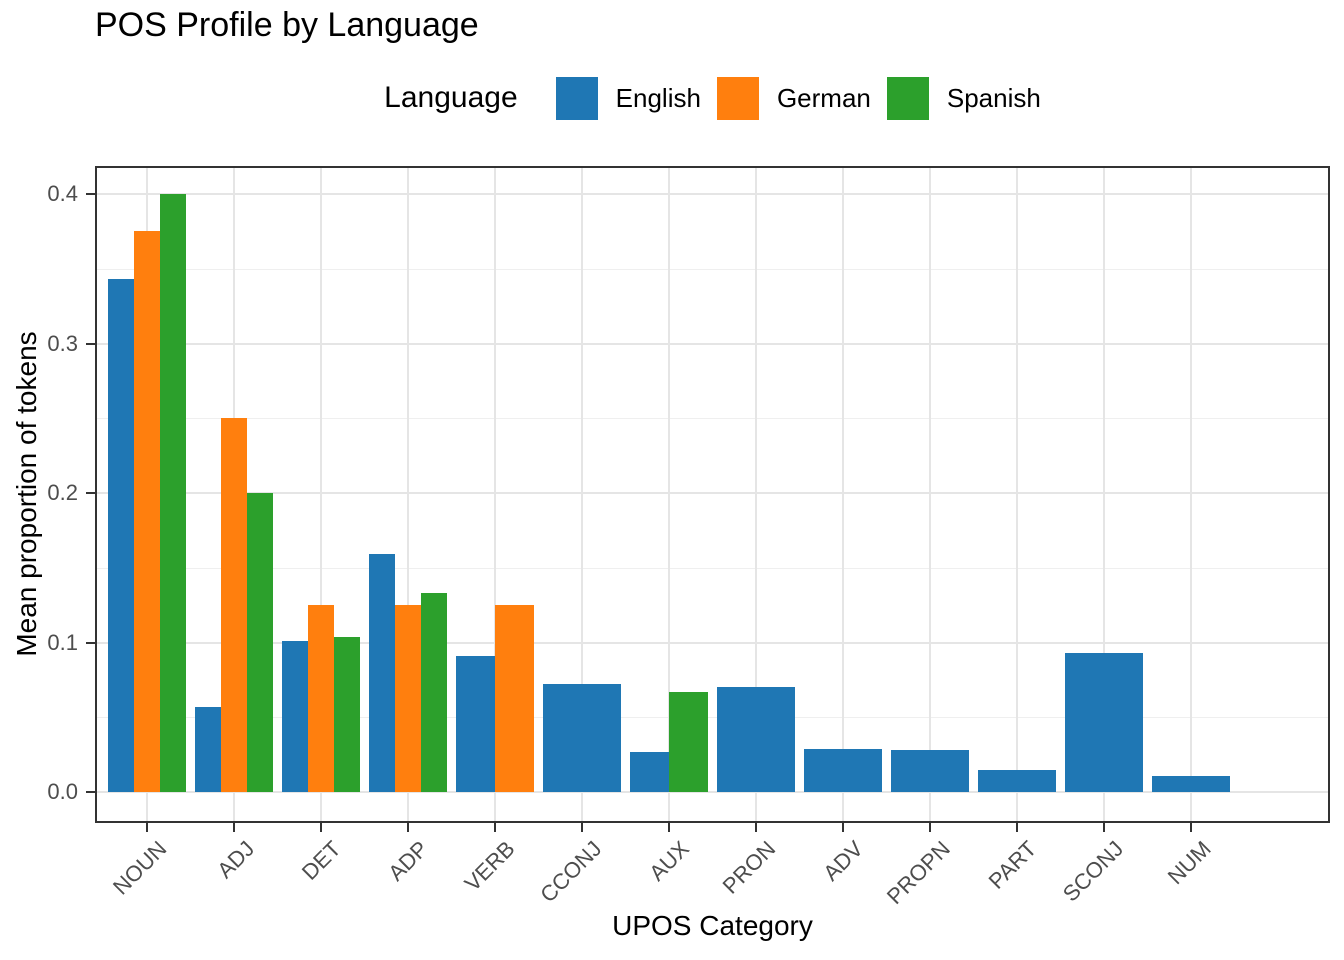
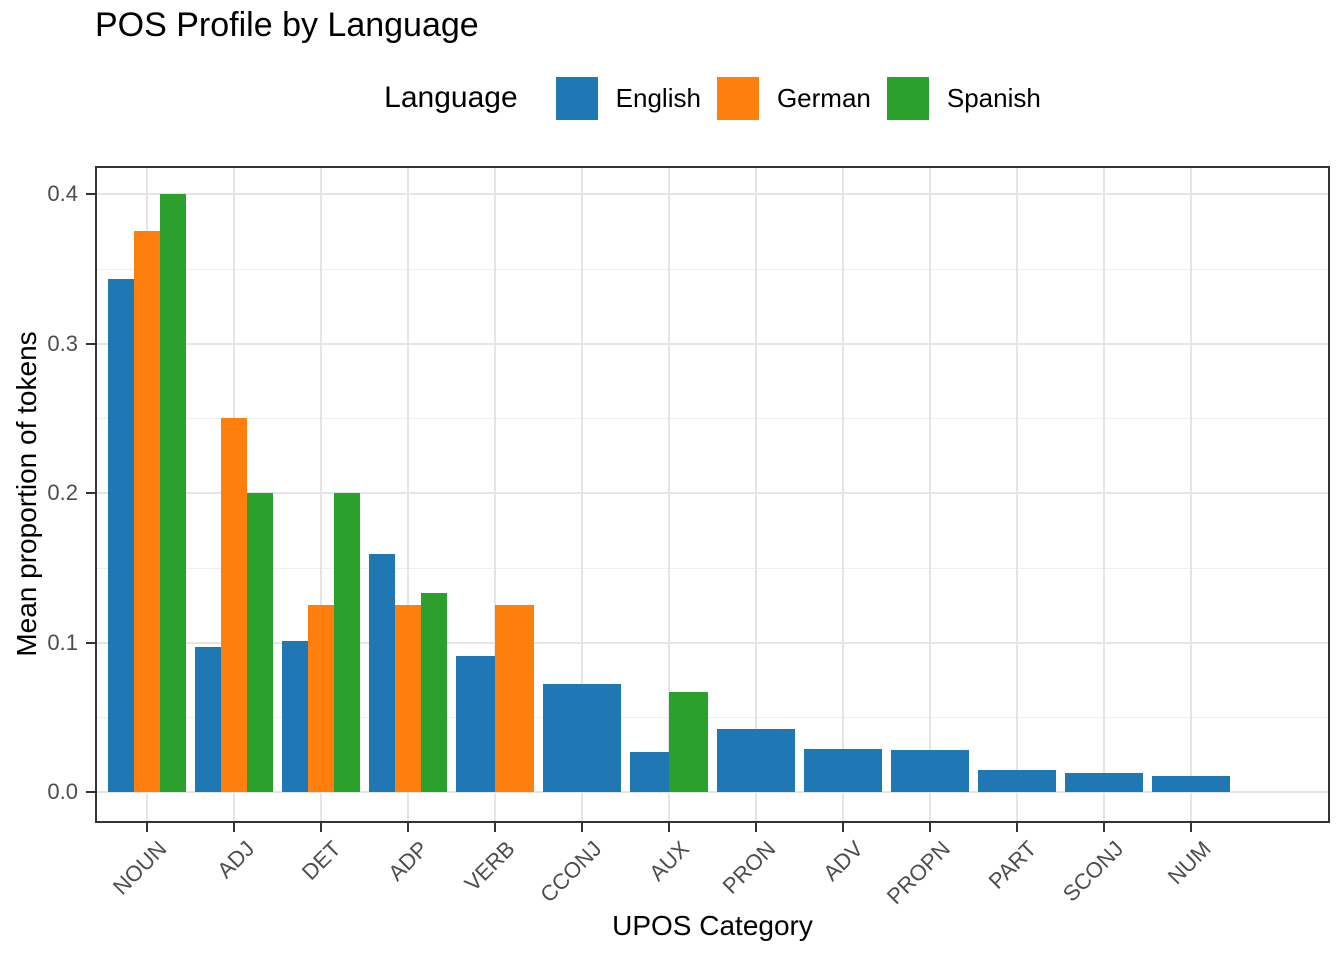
English/ADJ: 0.057 -> 0.097
Spanish/DET: 0.104 -> 0.200
English/PRON: 0.070 -> 0.042
English/SCONJ: 0.093 -> 0.013
